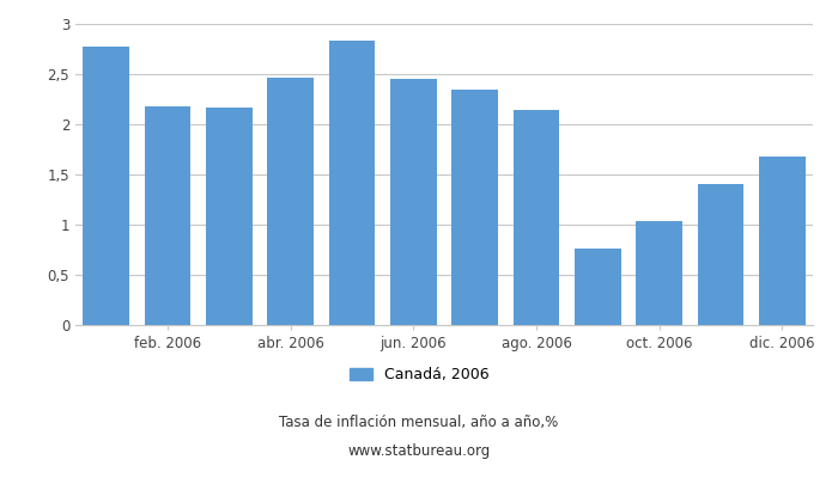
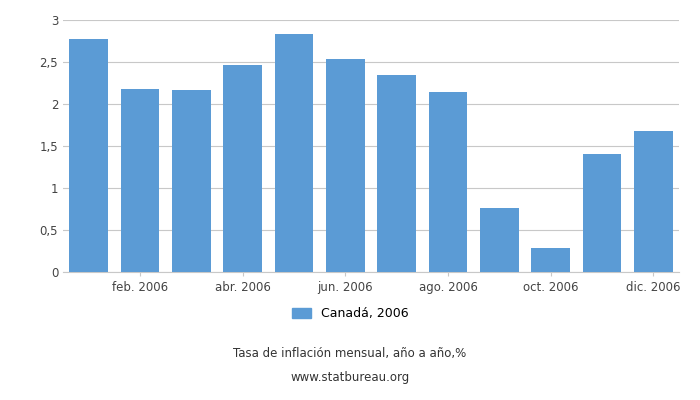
jun. 2006: 2,45 -> 2,54
oct. 2006: 1,03 -> 0,28
